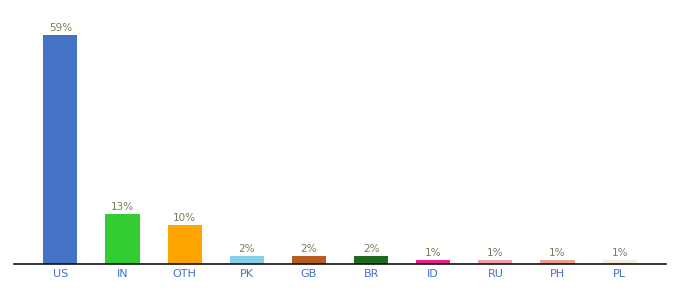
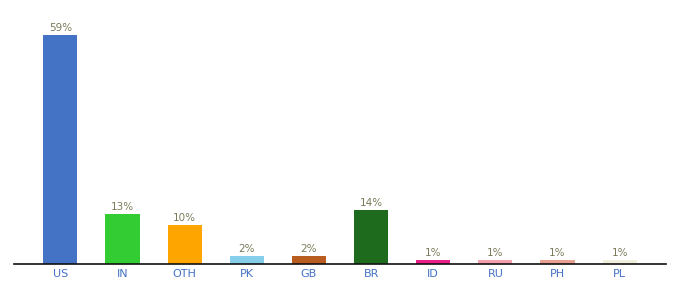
BR: 2% -> 14%
